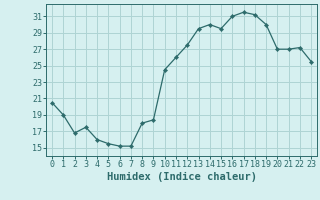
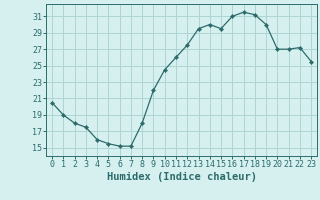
2: 16.8 -> 18.0
9: 18.4 -> 22.0
